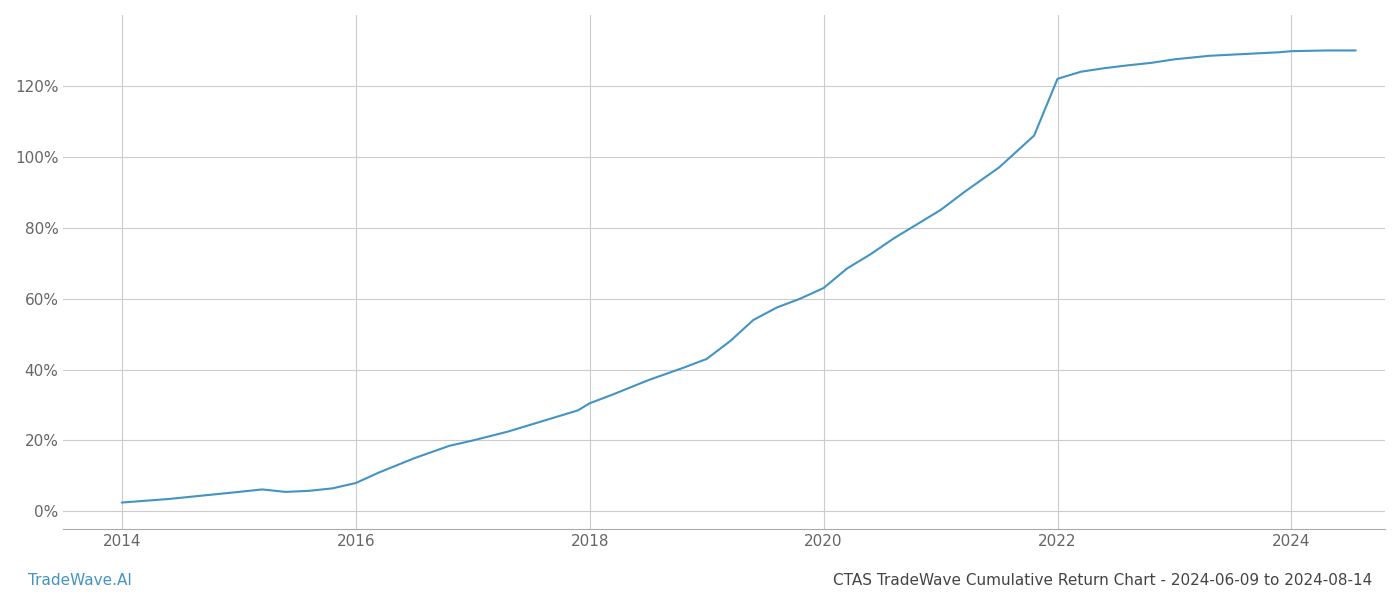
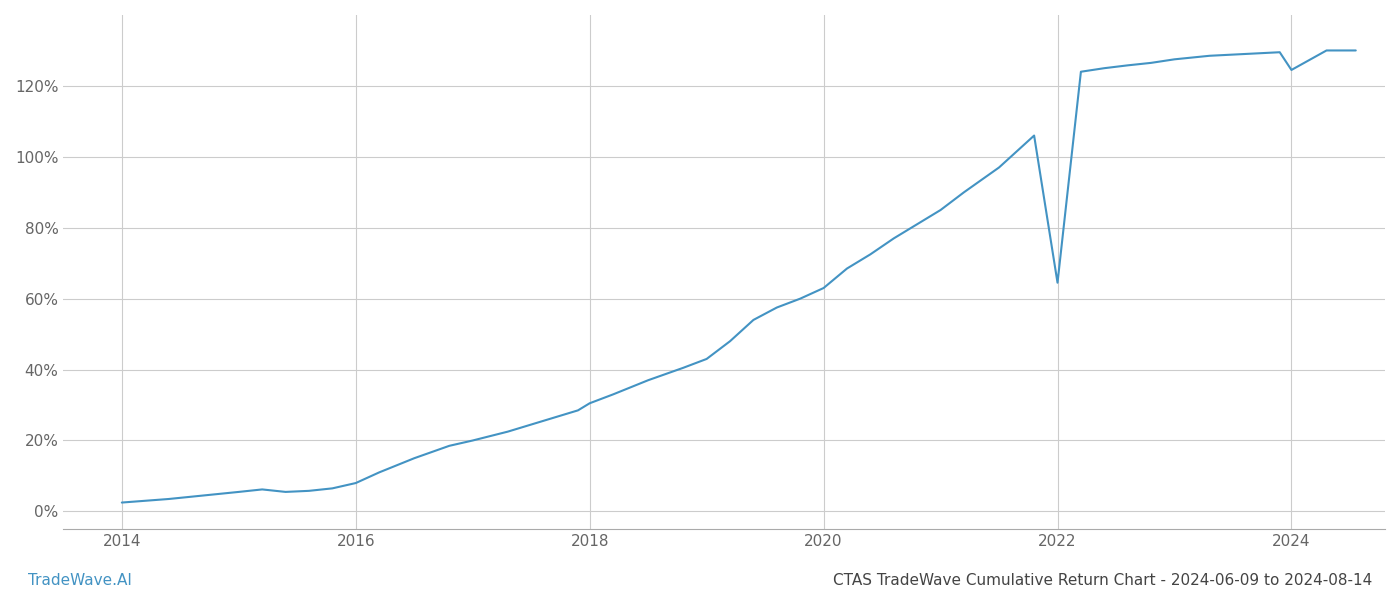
2022: 122.0% -> 64.5%
2024: 129.8% -> 124.5%
